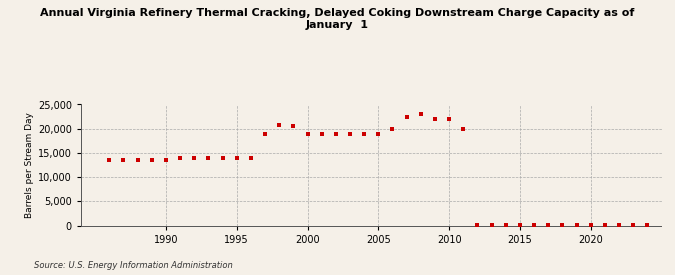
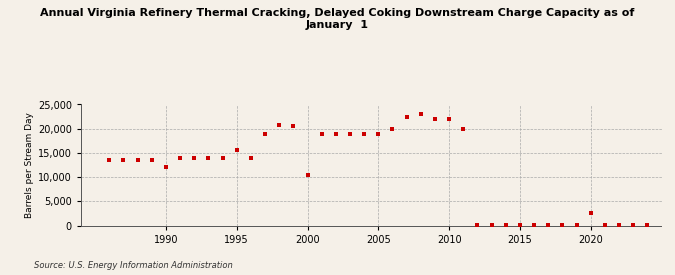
1990: 13,500 -> 12,000
1995: 14,000 -> 15,500
2000: 19,000 -> 10,500
2020: 200 -> 2,500
